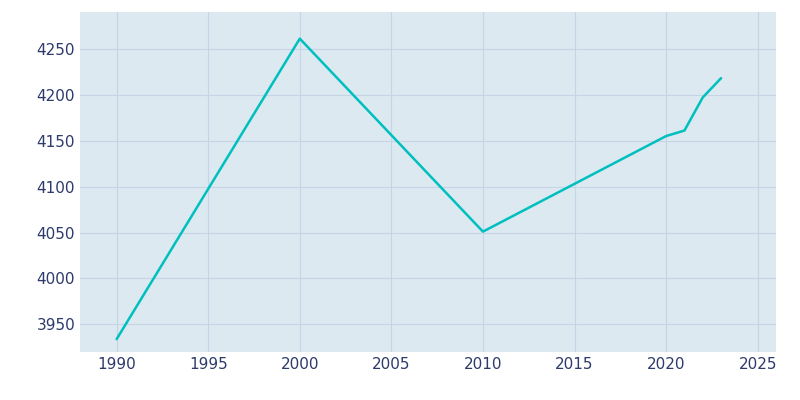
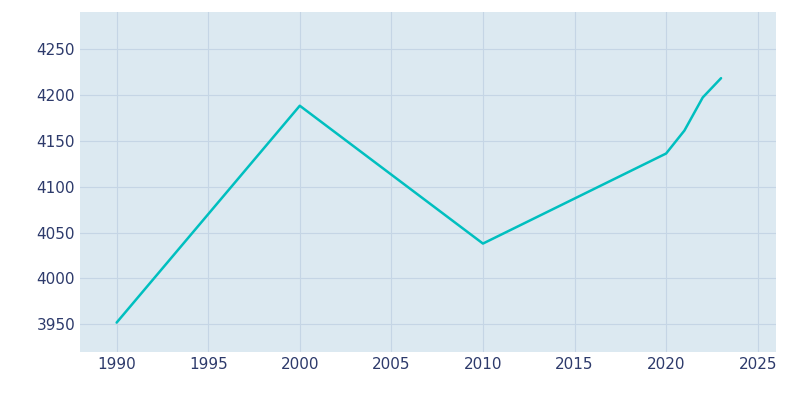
1990: 3934 -> 3952
2000: 4261 -> 4188
2010: 4051 -> 4038
2020: 4155 -> 4136
